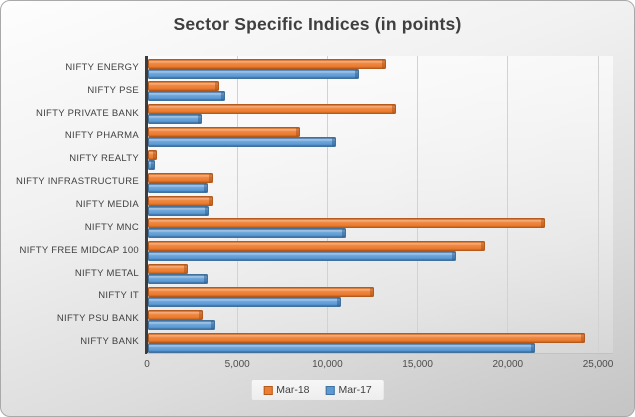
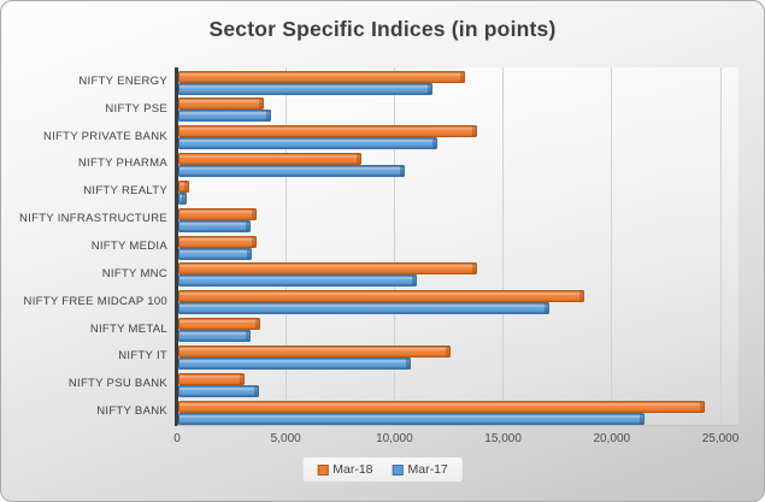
Mar-17/NIFTY PRIVATE BANK: 3000 -> 11900
Mar-18/NIFTY MNC: 22000 -> 13800
Mar-18/NIFTY METAL: 2200 -> 3800
